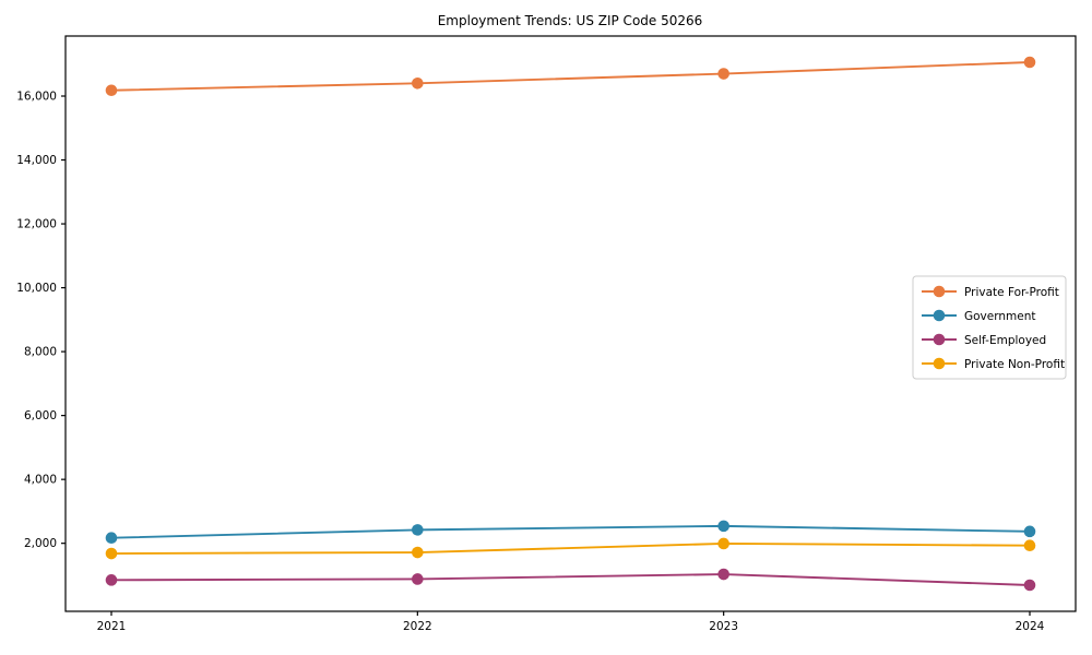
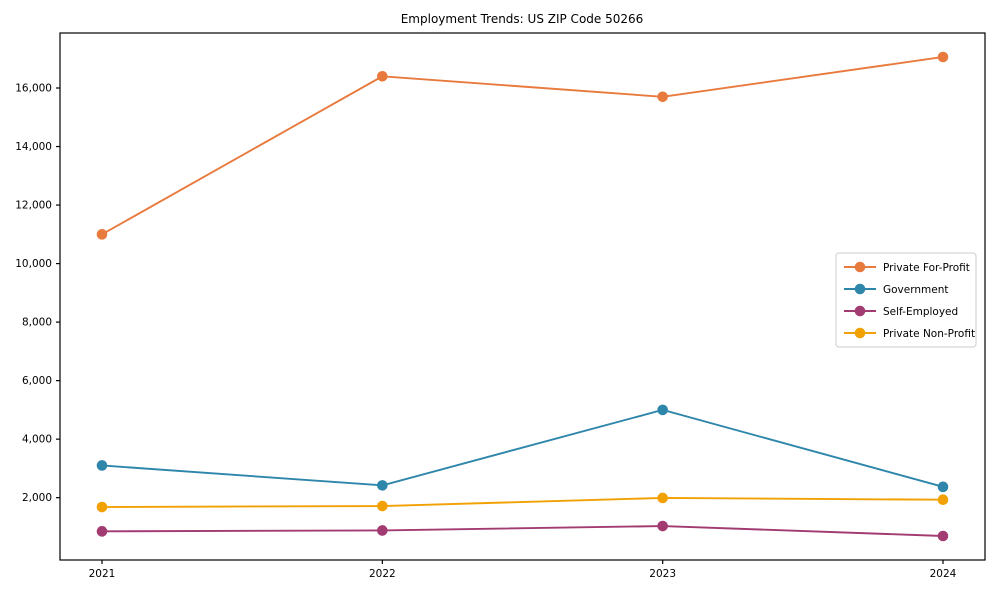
Private For-Profit/2021: 16200 -> 11000
Government/2021: 2200 -> 3100
Private For-Profit/2023: 16700 -> 15700
Government/2023: 2500 -> 5000
